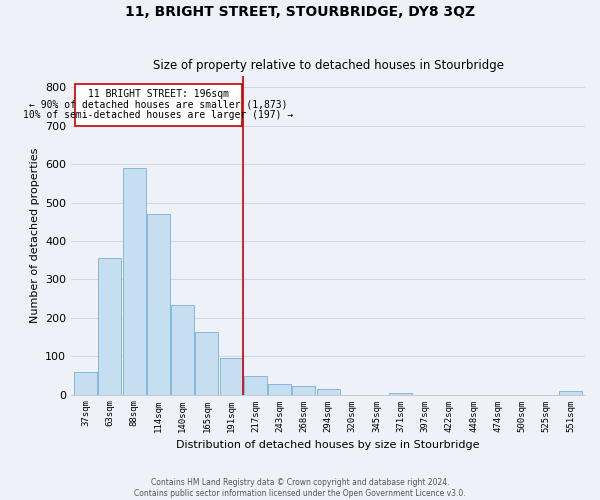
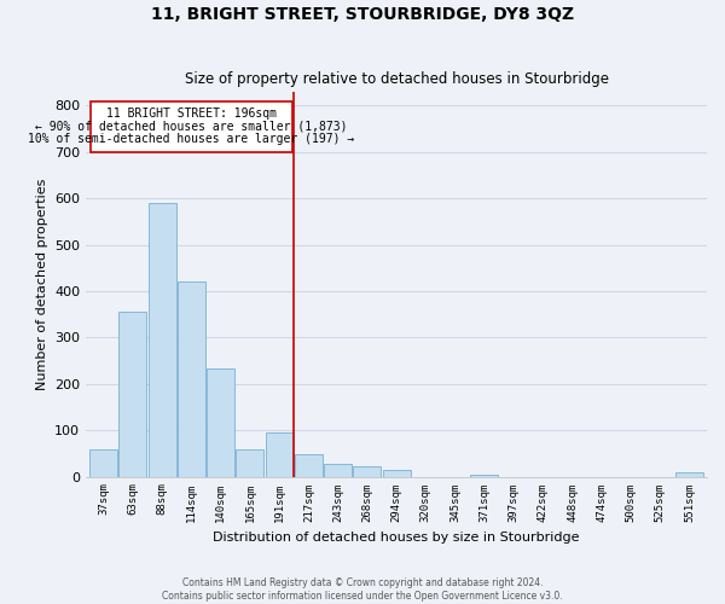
114sqm: 470 -> 420
165sqm: 163 -> 60
